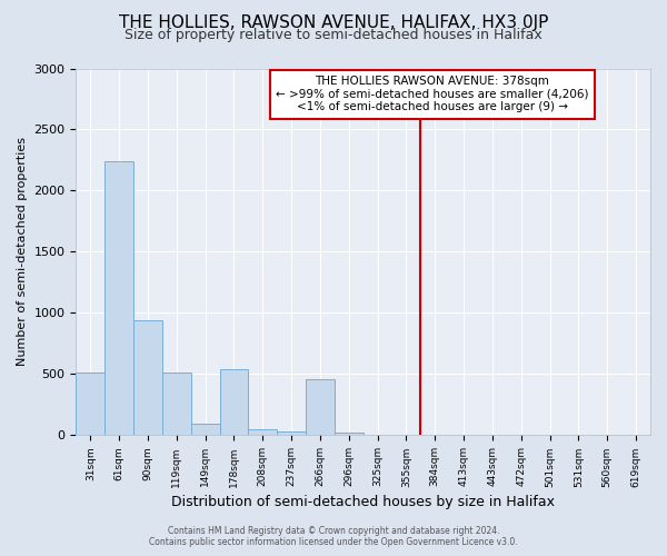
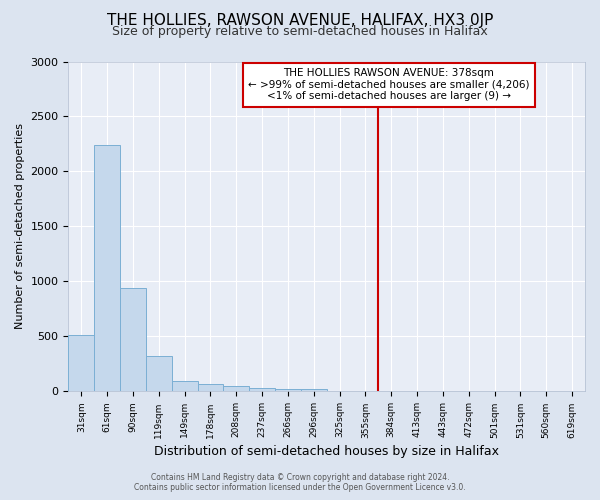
119sqm: 510 -> 320
178sqm: 540 -> 70
266sqm: 460 -> 20
